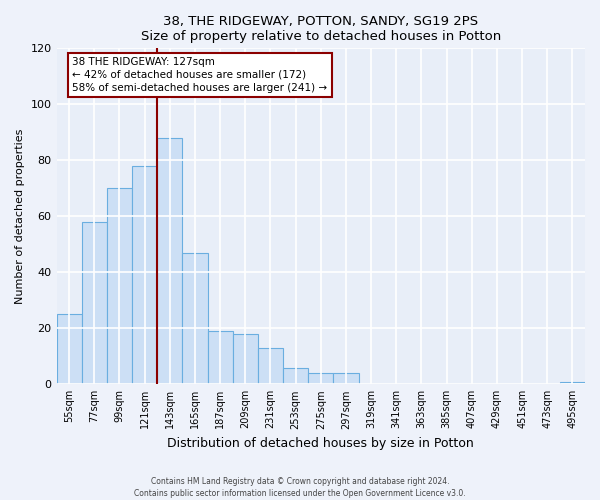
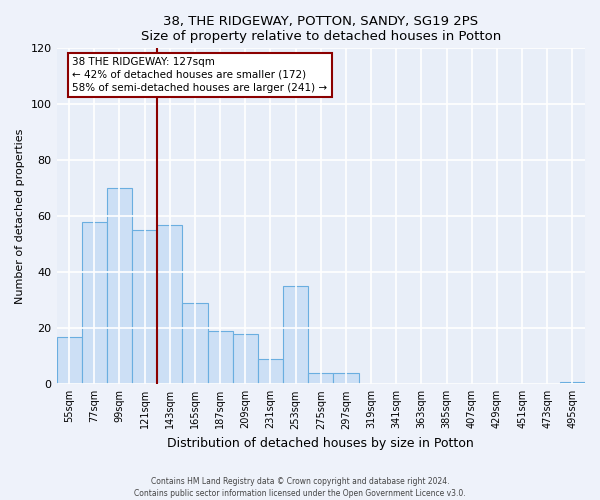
55sqm: 25 -> 17
121sqm: 78 -> 55
143sqm: 88 -> 57
165sqm: 47 -> 29
231sqm: 13 -> 9
253sqm: 6 -> 35
